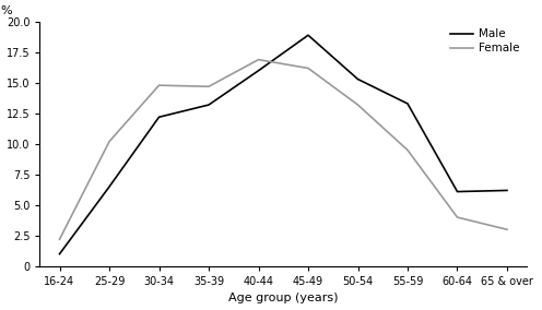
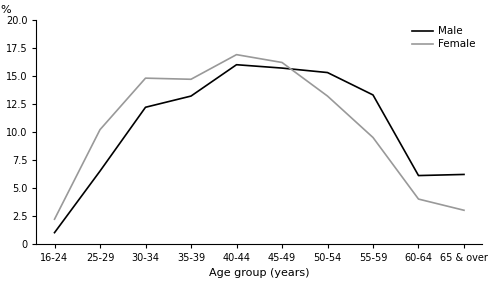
Male/45-49: 18.9 -> 15.7
